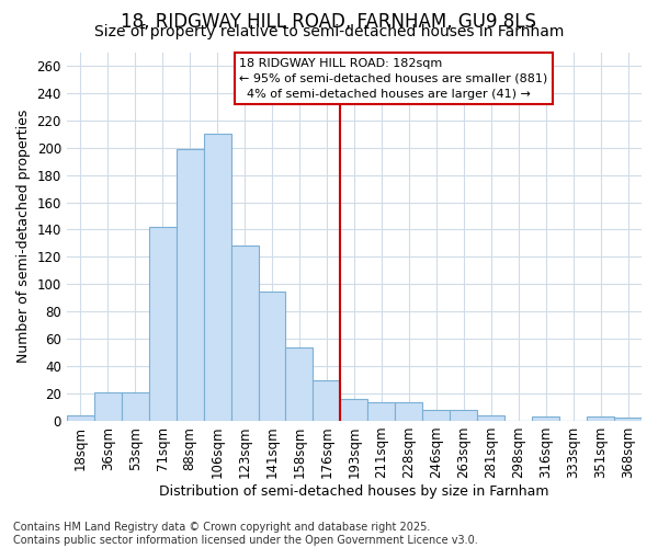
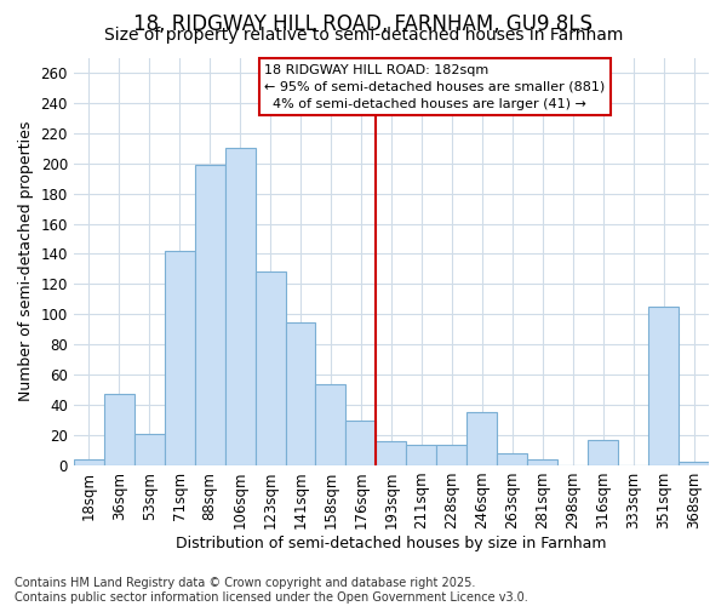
36sqm: 21 -> 47
246sqm: 8 -> 35
316sqm: 3 -> 17
351sqm: 3 -> 105
